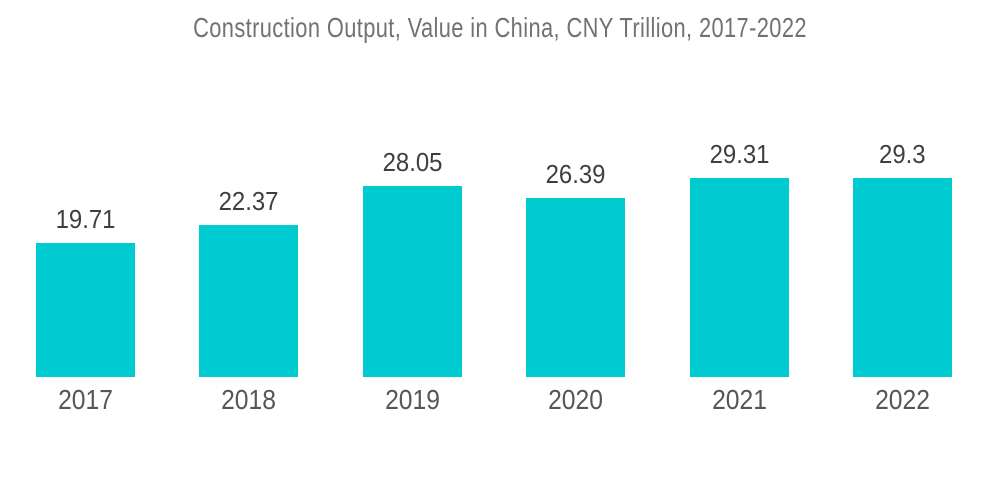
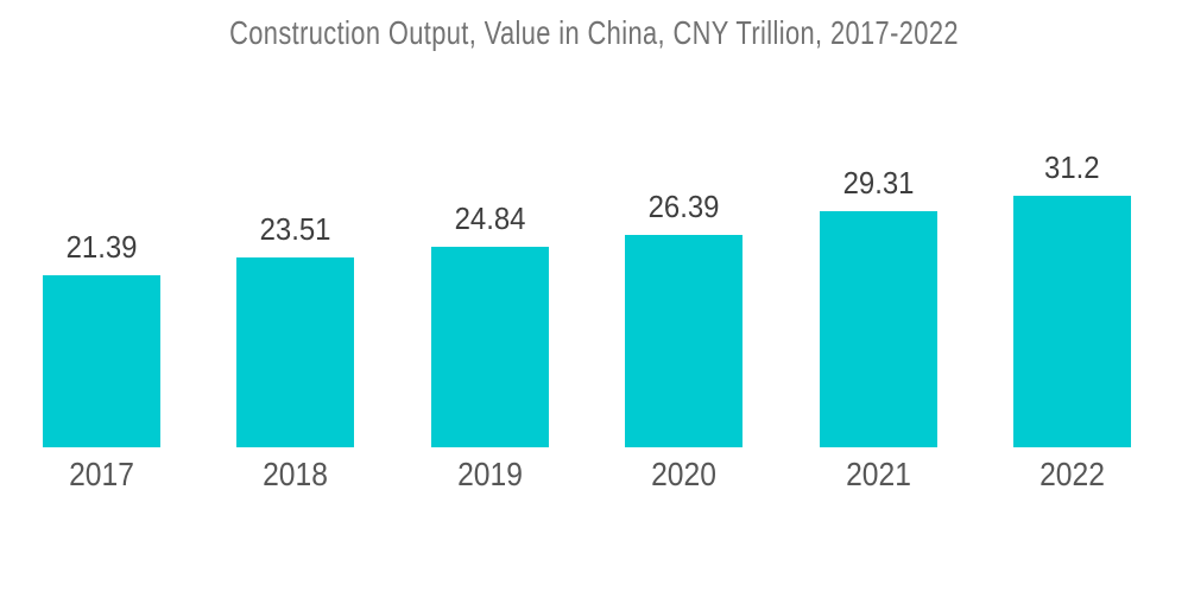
2017: 19.71 -> 21.39
2018: 22.37 -> 23.51
2019: 28.05 -> 24.84
2022: 29.3 -> 31.2
